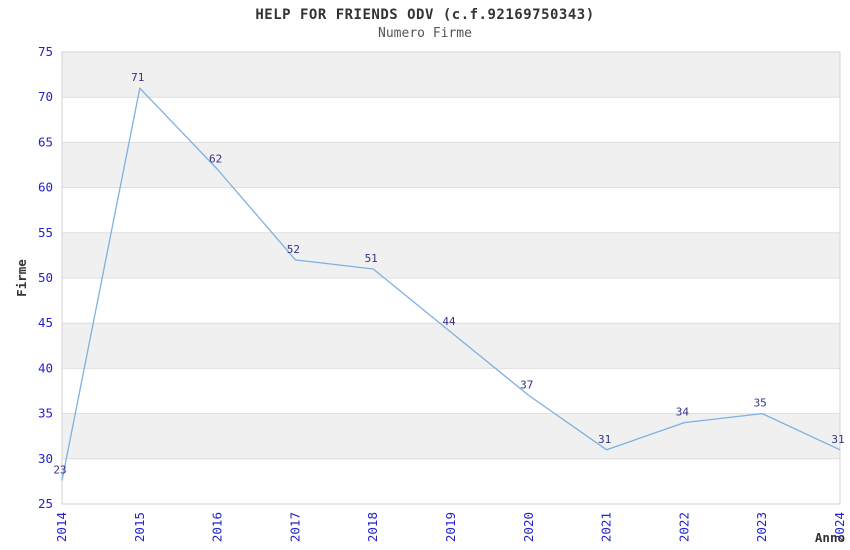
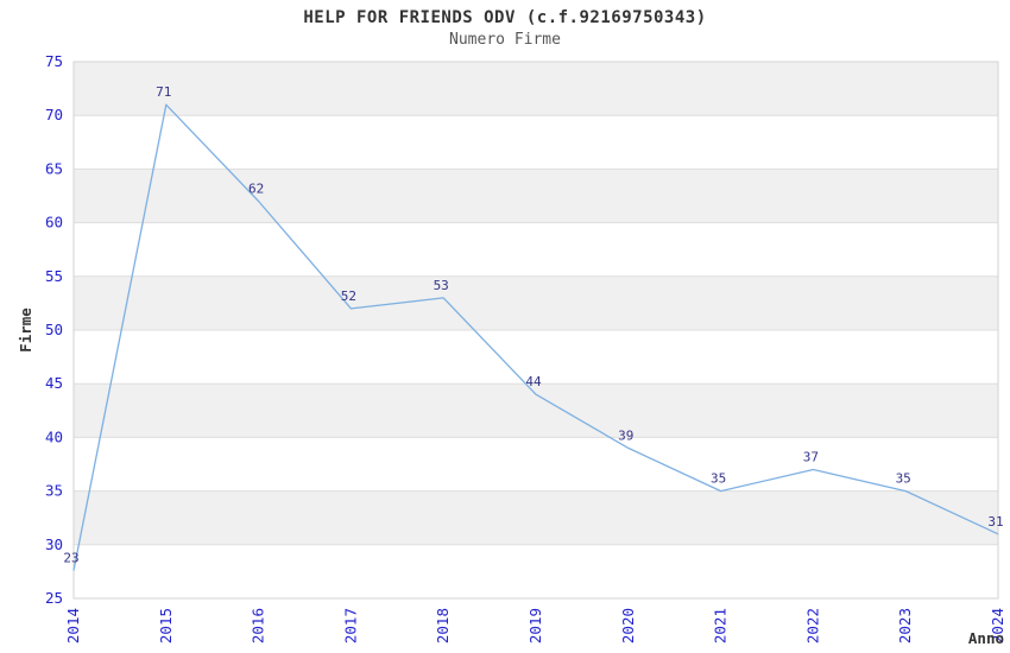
2018: 51 -> 53
2020: 37 -> 39
2021: 31 -> 35
2022: 34 -> 37
